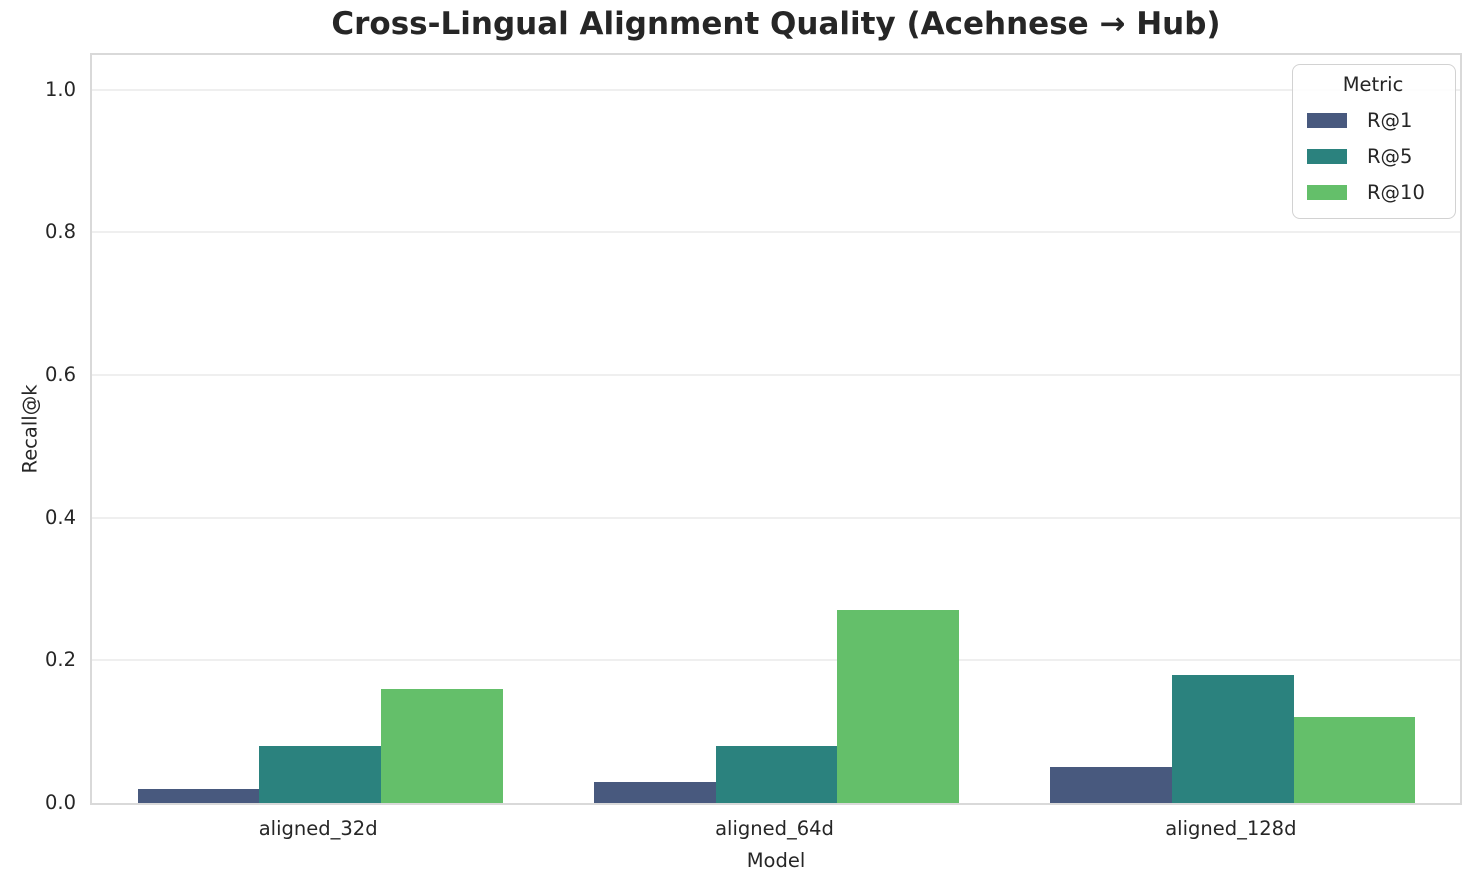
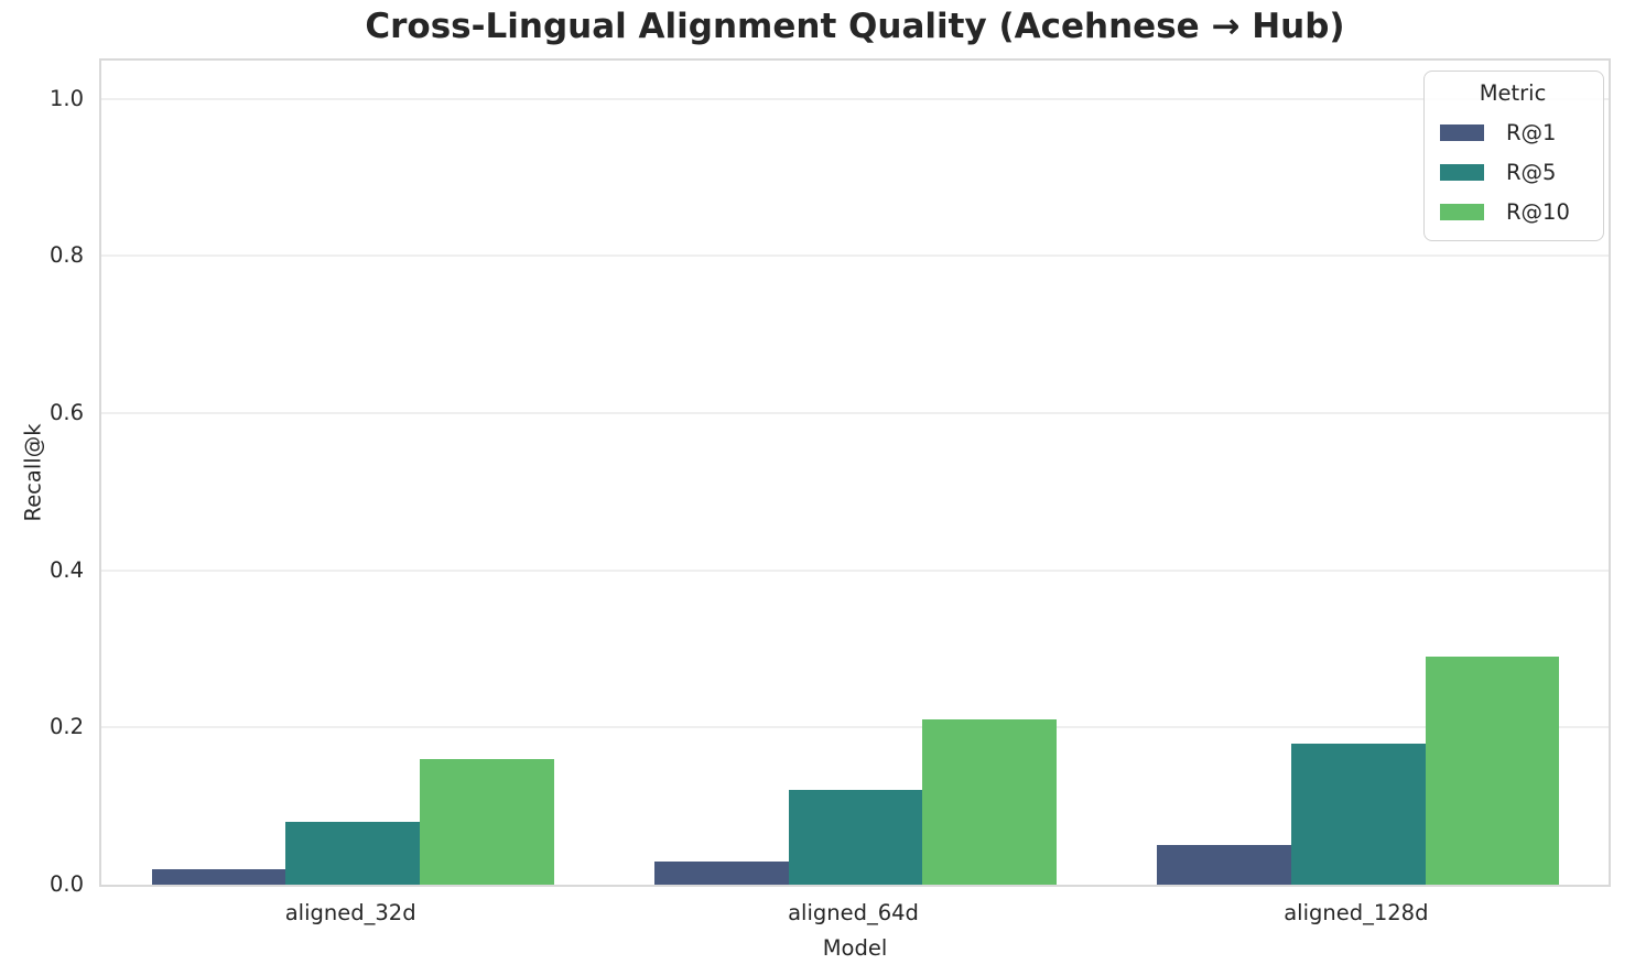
R@5/aligned_64d: 0.08 -> 0.12
R@10/aligned_64d: 0.27 -> 0.21
R@10/aligned_128d: 0.12 -> 0.29
